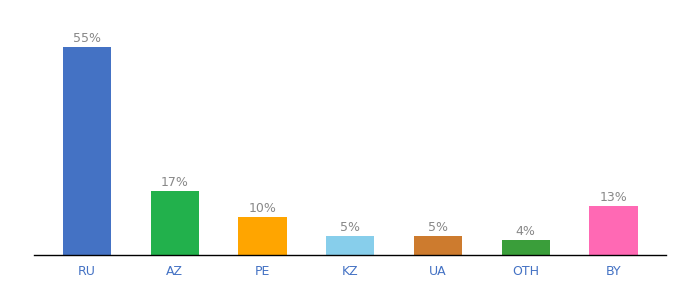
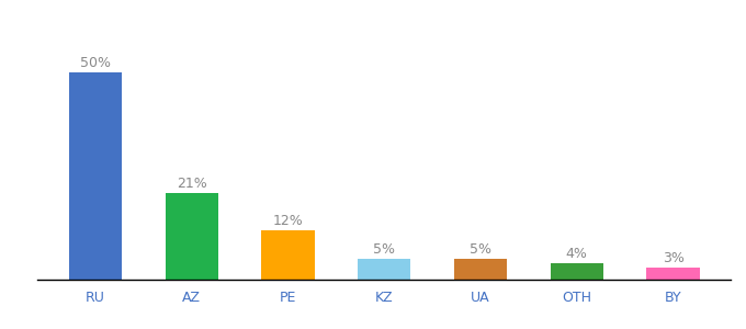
RU: 55% -> 50%
AZ: 17% -> 21%
PE: 10% -> 12%
BY: 13% -> 3%
